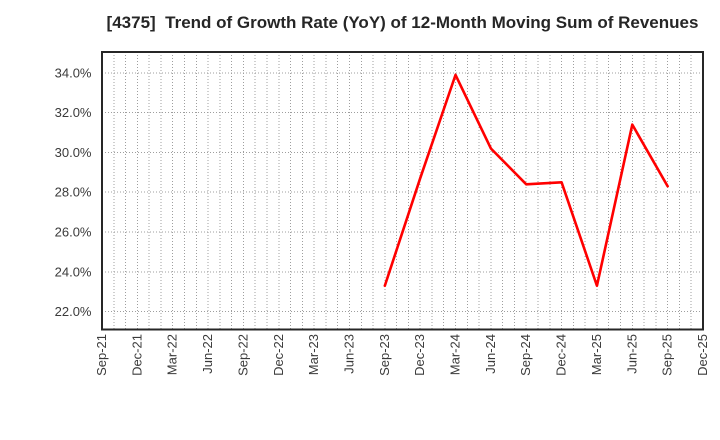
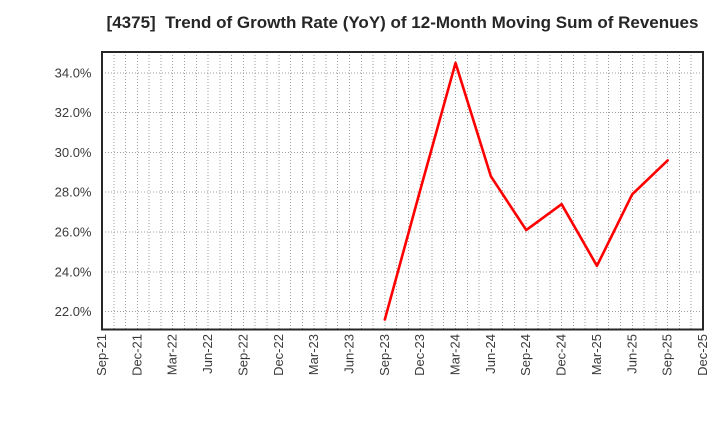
Sep-23: 23.3% -> 21.6%
Dec-23: 28.7% -> 28.1%
Mar-24: 33.9% -> 34.5%
Jun-24: 30.2% -> 28.8%
Sep-24: 28.4% -> 26.1%
Dec-24: 28.5% -> 27.4%
Mar-25: 23.3% -> 24.3%
Jun-25: 31.4% -> 27.9%
Sep-25: 28.3% -> 29.6%
